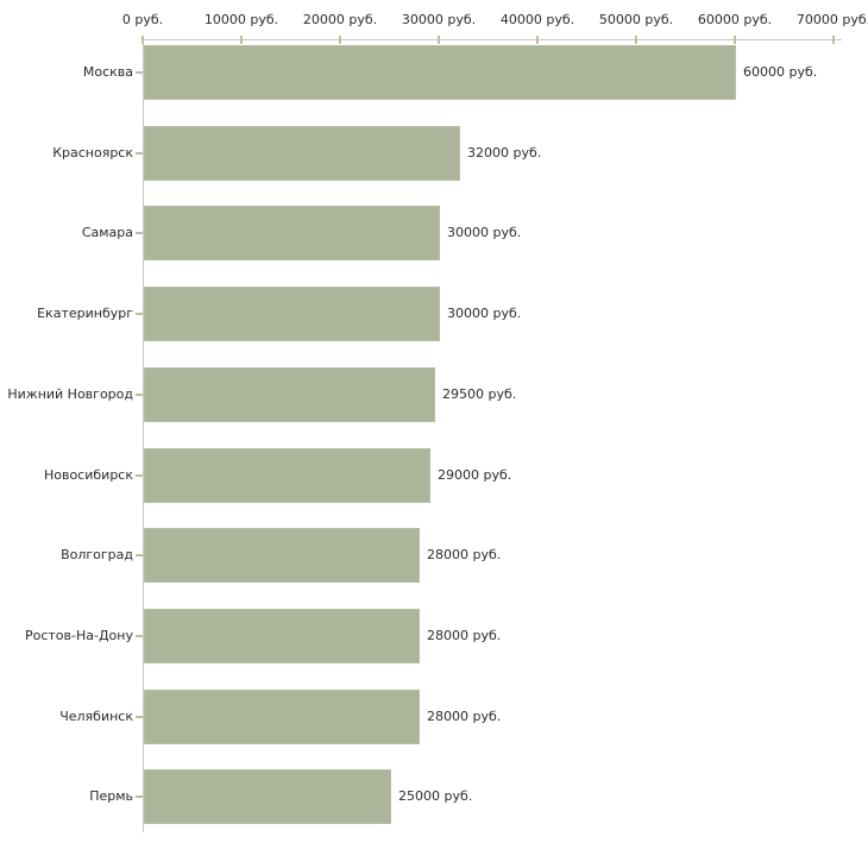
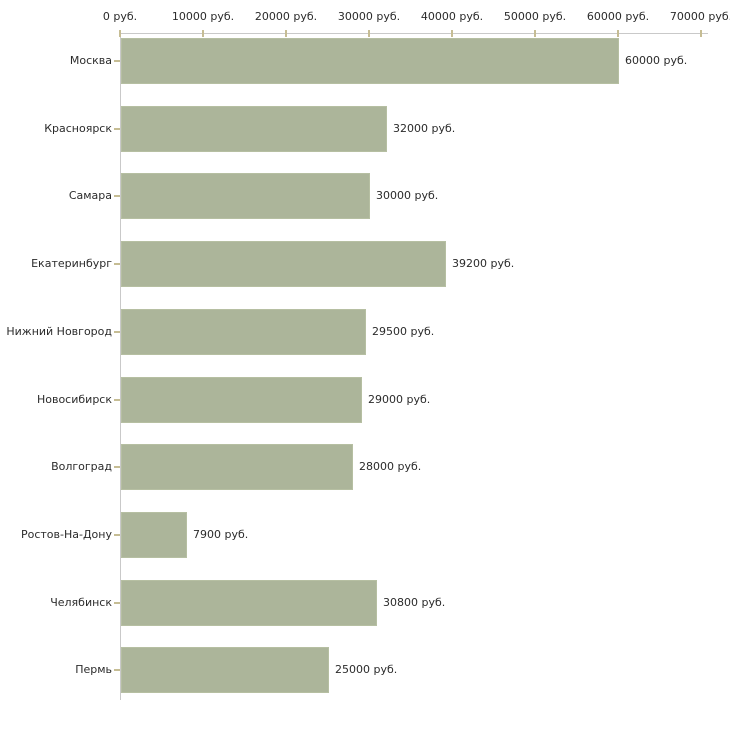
Екатеринбург: 30000 -> 39200
Ростов-На-Дону: 28000 -> 7900
Челябинск: 28000 -> 30800
